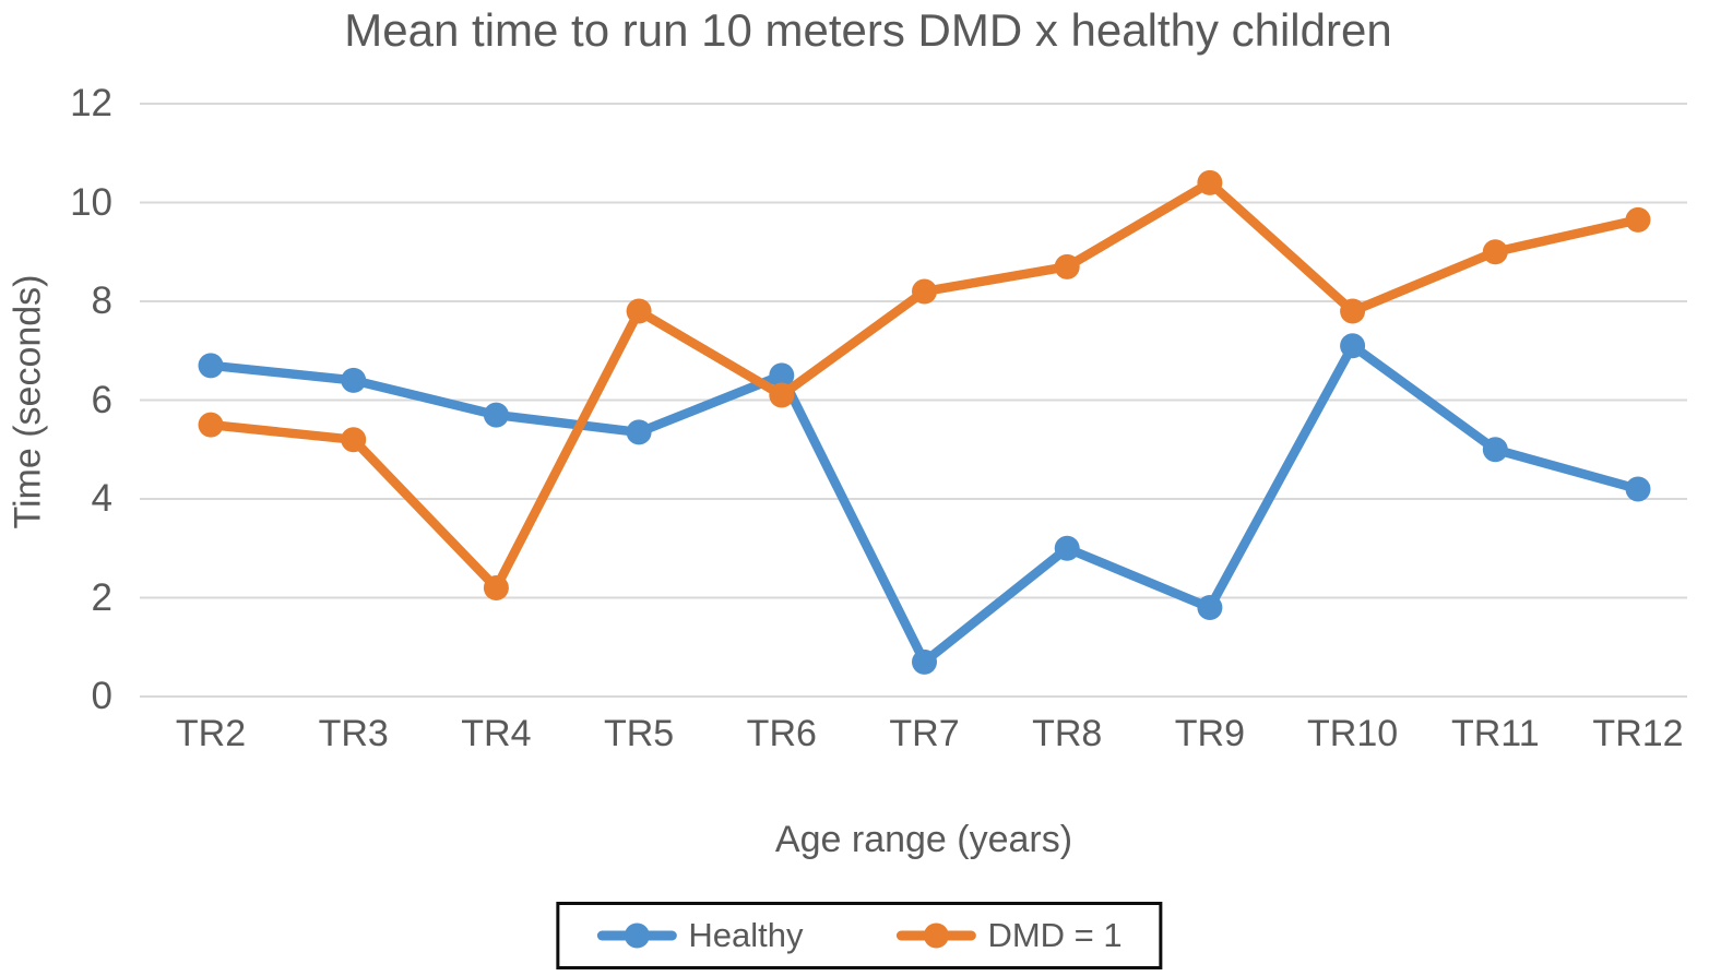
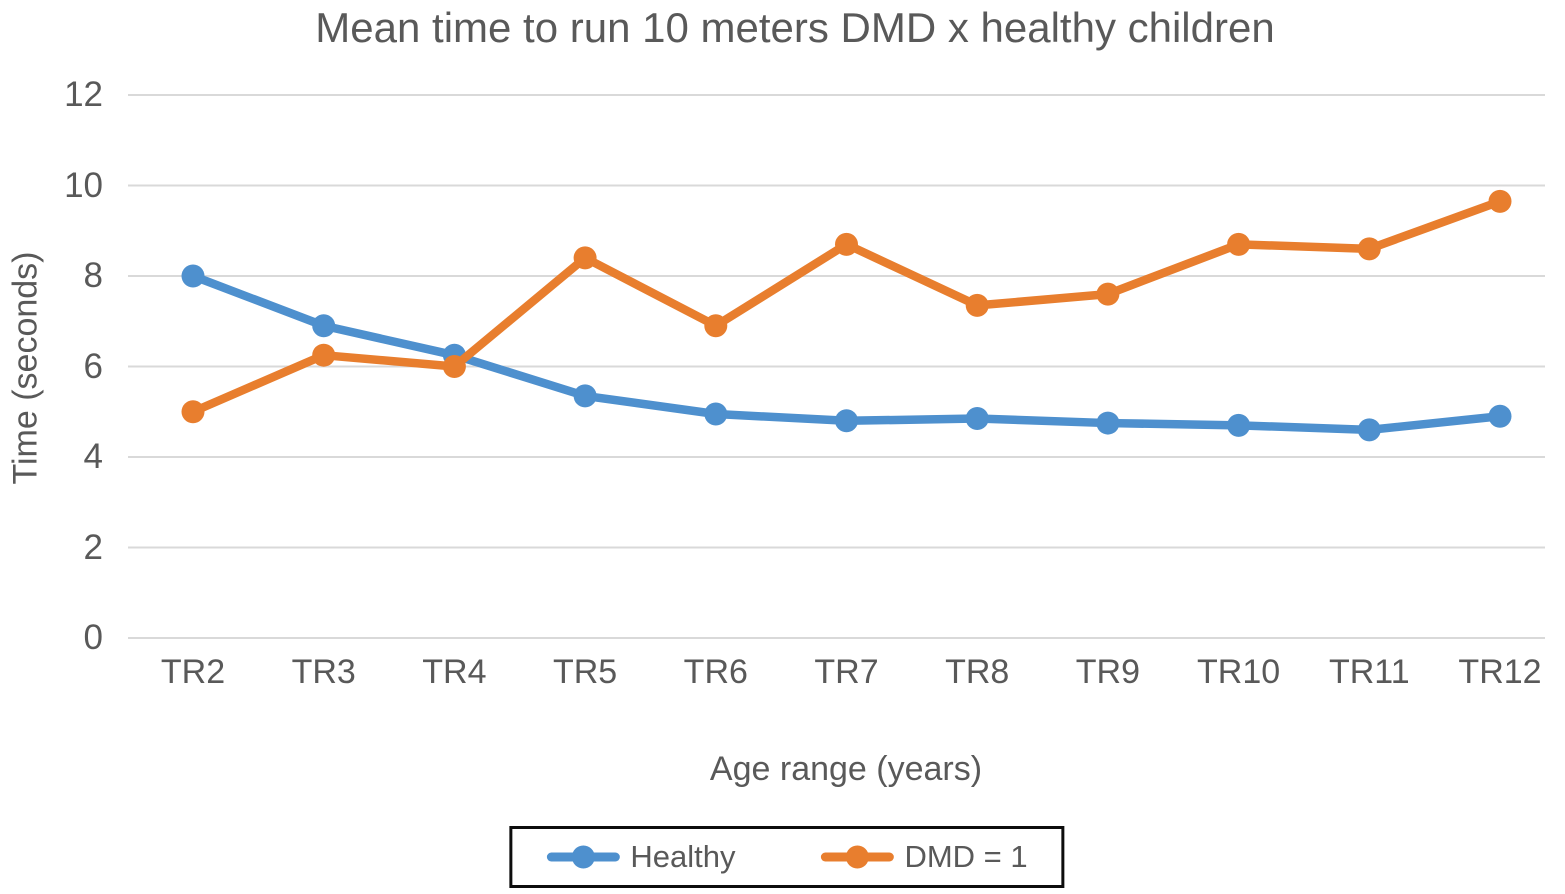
Healthy/TR2: 6.7 -> 8.0
DMD = 1/TR2: 5.5 -> 5.0
Healthy/TR3: 6.4 -> 6.9
DMD = 1/TR3: 5.2 -> 6.2
Healthy/TR4: 5.7 -> 6.2
DMD = 1/TR4: 2.2 -> 6.0
DMD = 1/TR5: 7.8 -> 8.4
Healthy/TR6: 6.5 -> 5.0
DMD = 1/TR6: 6.1 -> 6.9
Healthy/TR7: 0.7 -> 4.8
DMD = 1/TR7: 8.2 -> 8.7
Healthy/TR8: 3.0 -> 4.8
DMD = 1/TR8: 8.7 -> 7.3
Healthy/TR9: 1.8 -> 4.8
DMD = 1/TR9: 10.4 -> 7.6
Healthy/TR10: 7.1 -> 4.7
DMD = 1/TR10: 7.8 -> 8.7
Healthy/TR11: 5.0 -> 4.6
DMD = 1/TR11: 9.0 -> 8.6
Healthy/TR12: 4.2 -> 4.9
